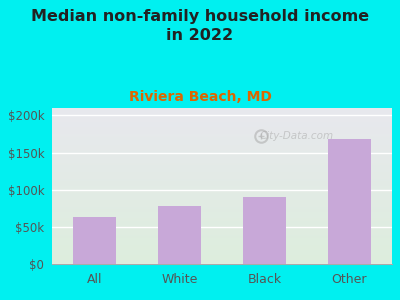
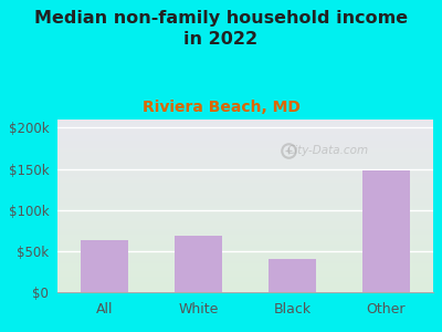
White: $78k -> $68k
Black: $90k -> $40k
Other: $168k -> $148k
